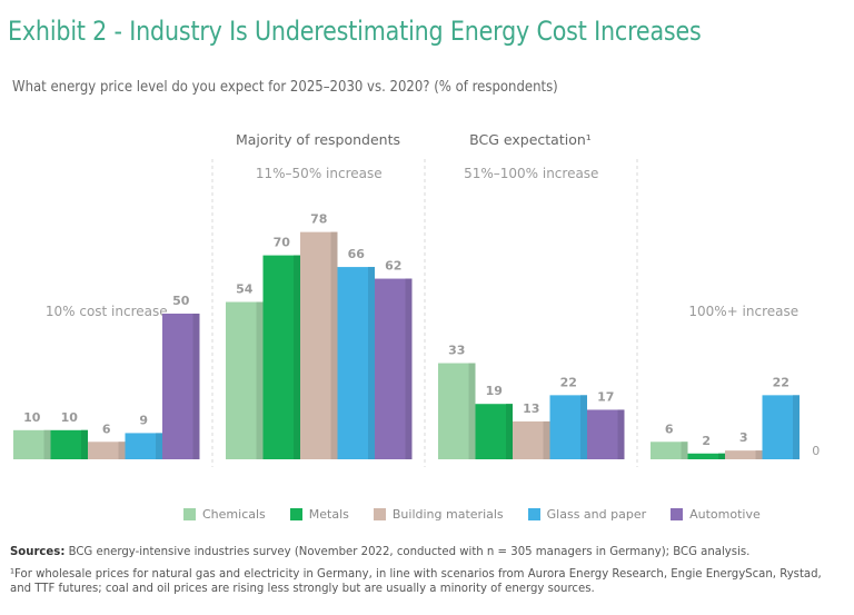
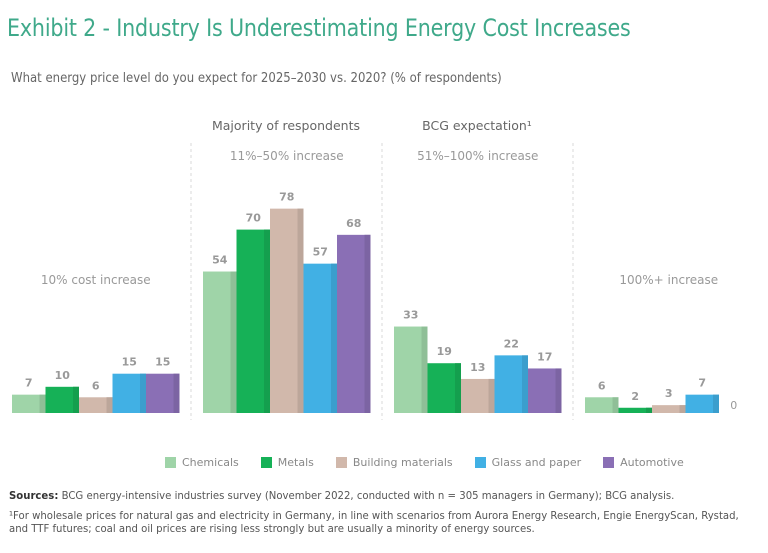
Chemicals/10% cost increase: 10 -> 7
Glass and paper/10% cost increase: 9 -> 15
Automotive/10% cost increase: 50 -> 15
Glass and paper/11%–50% increase: 66 -> 57
Automotive/11%–50% increase: 62 -> 68
Glass and paper/100%+ increase: 22 -> 7
